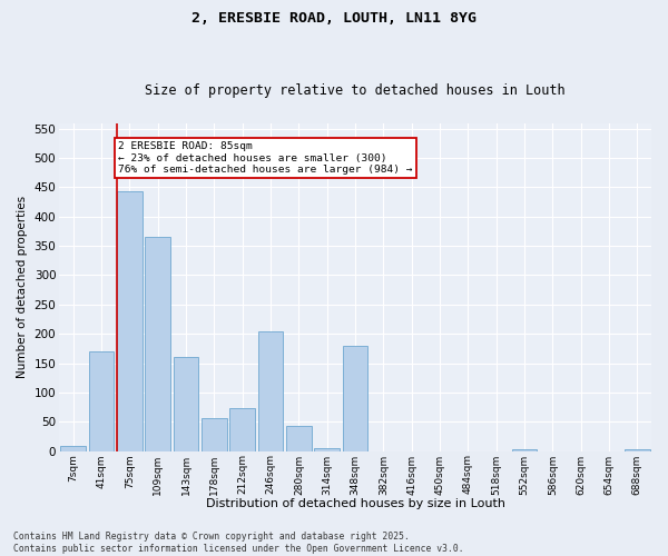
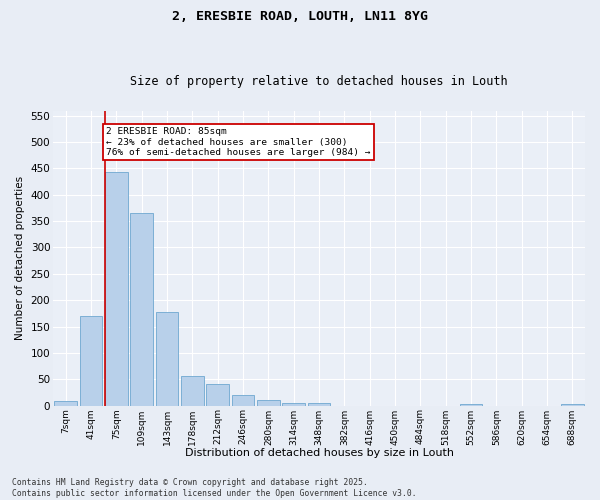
143sqm: 160 -> 178
212sqm: 74 -> 40
246sqm: 204 -> 20
280sqm: 42 -> 10
348sqm: 180 -> 5
